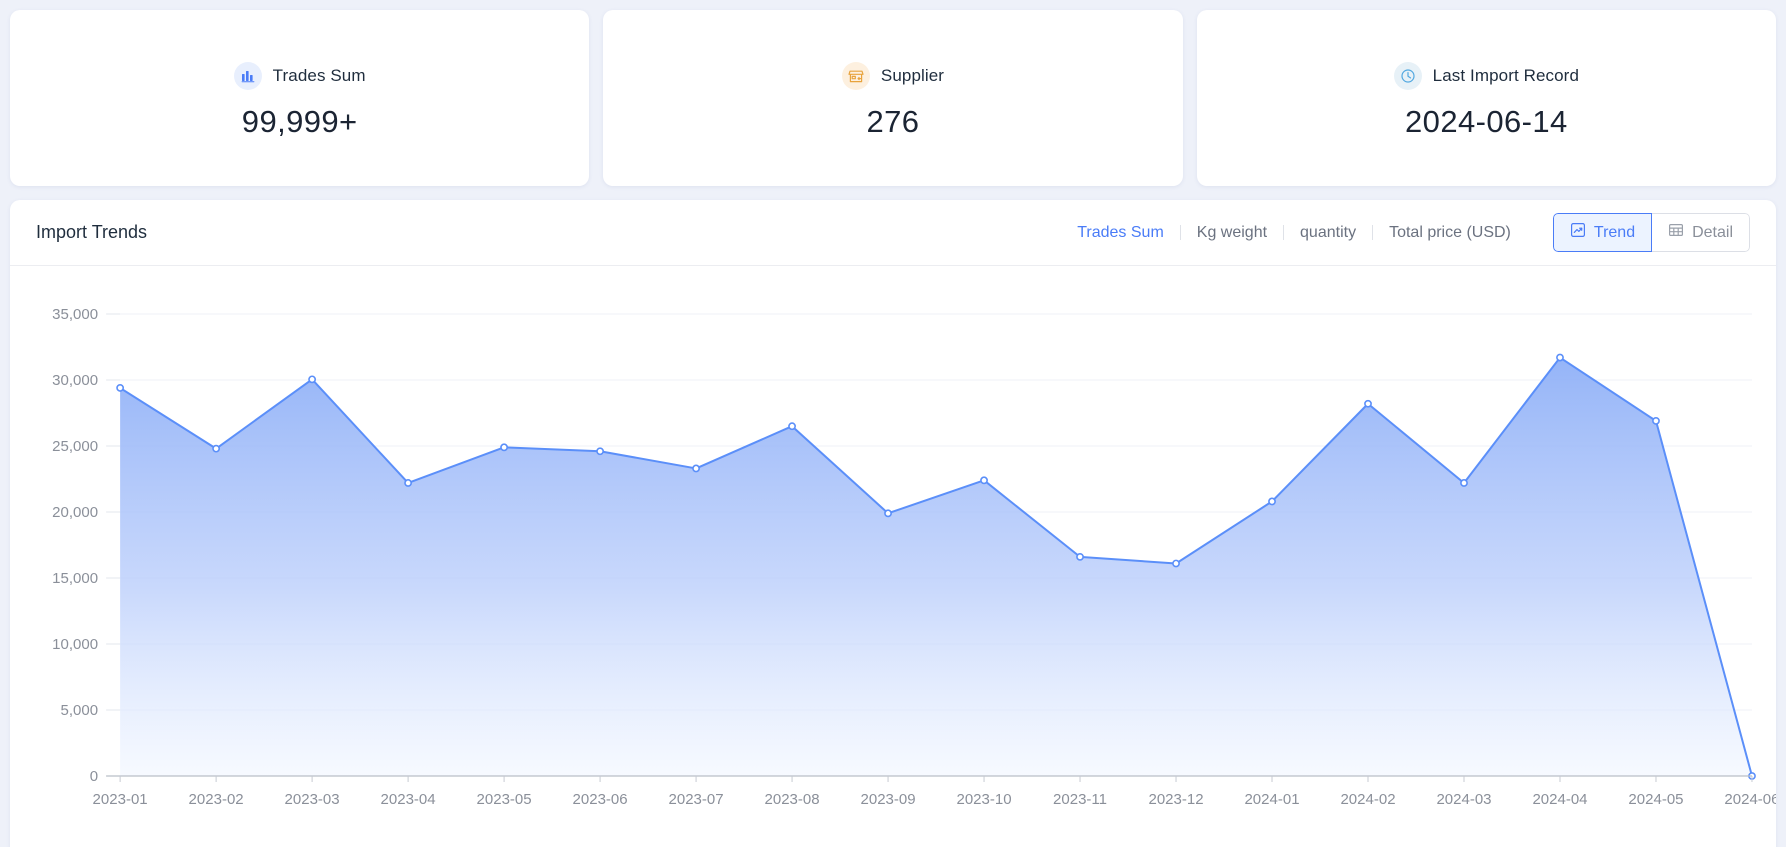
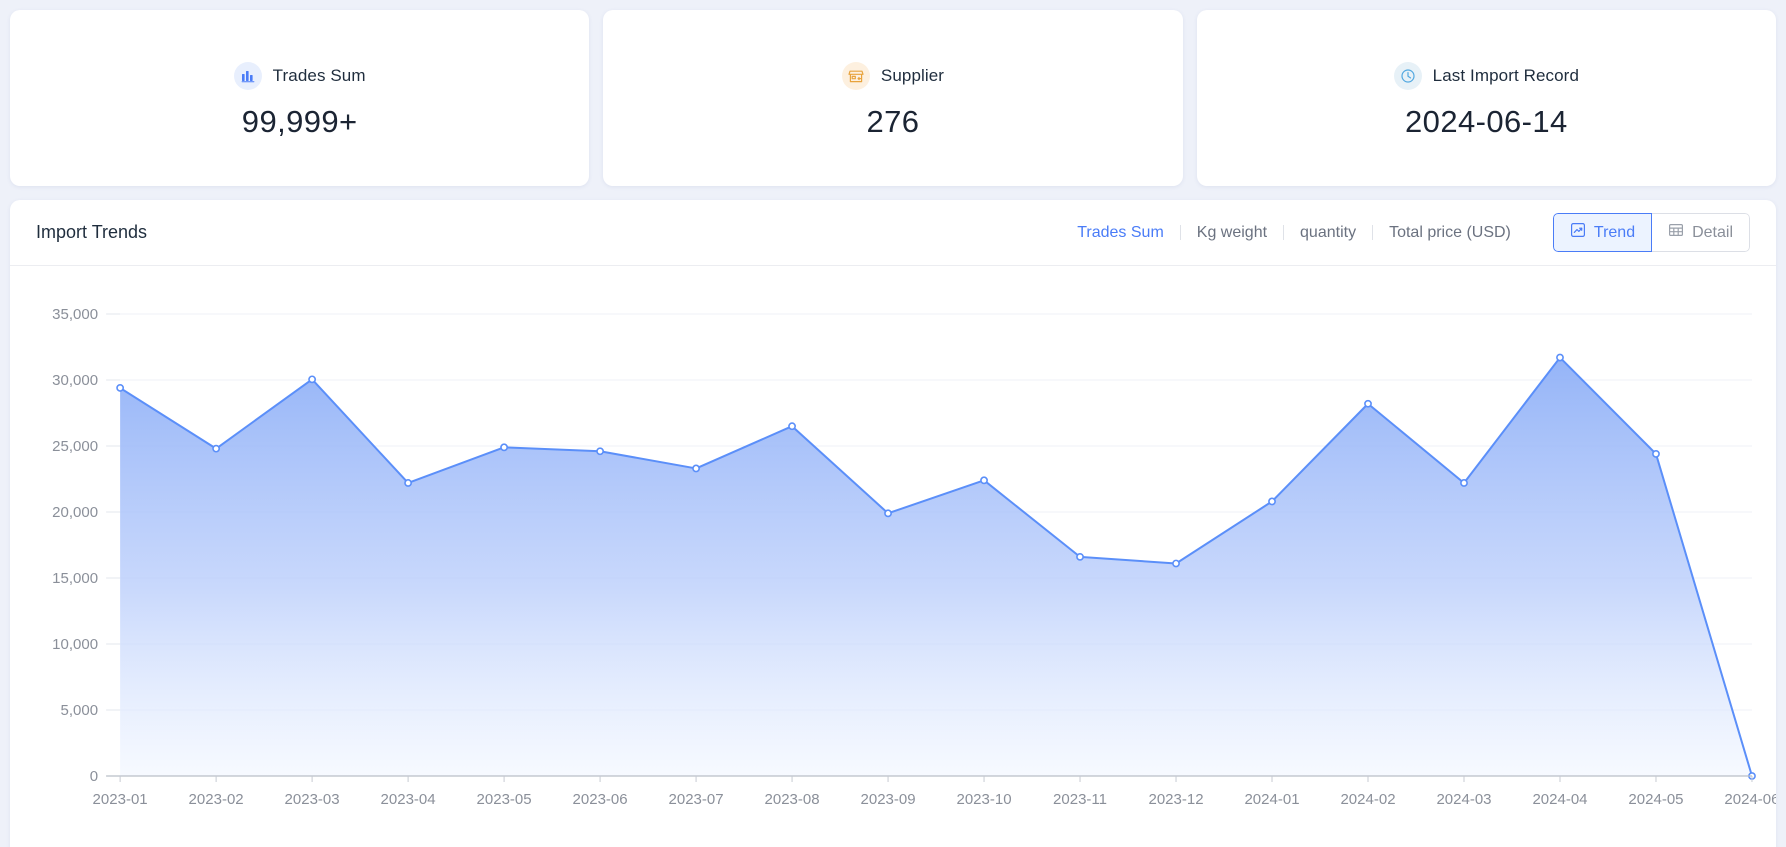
2024-05: 26900 -> 24400
